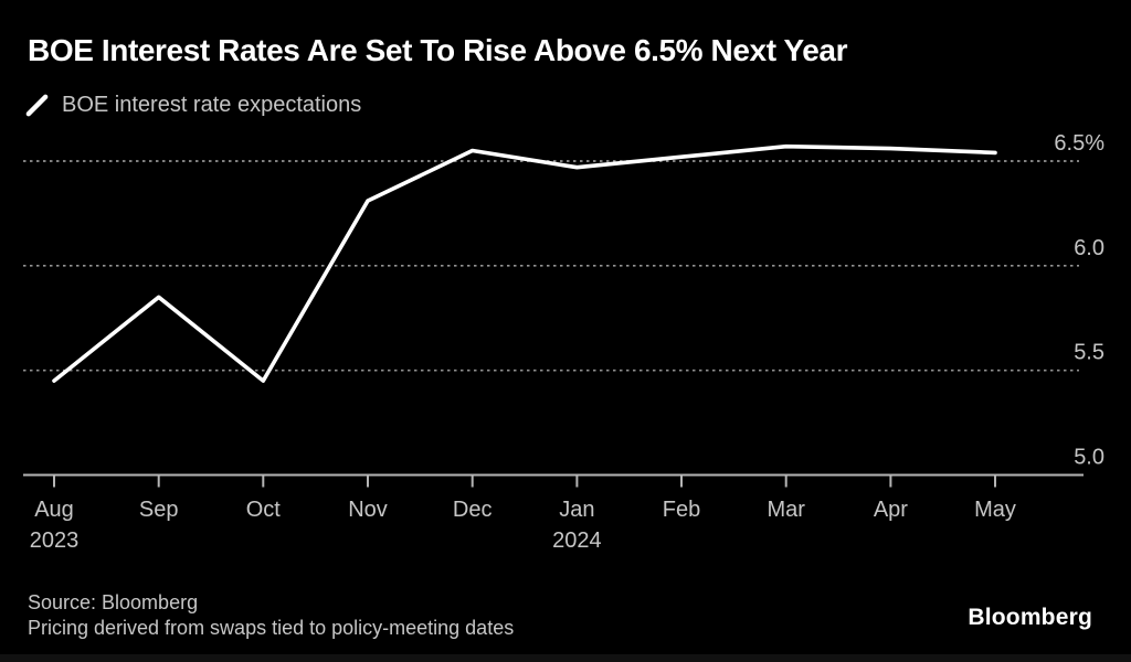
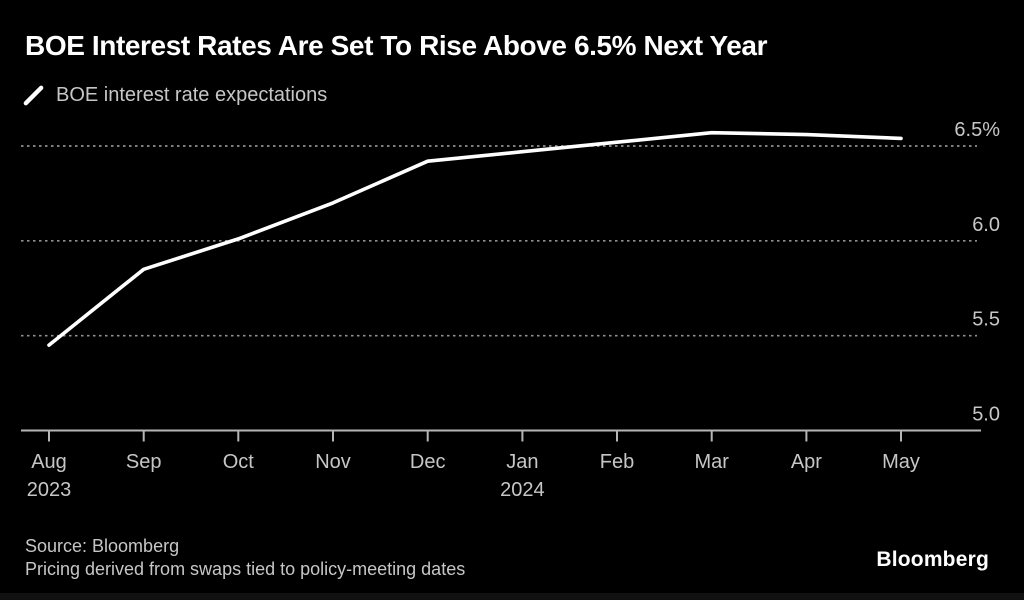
Oct: 5.45% -> 6.01%
Nov: 6.31% -> 6.20%
Dec: 6.55% -> 6.42%
